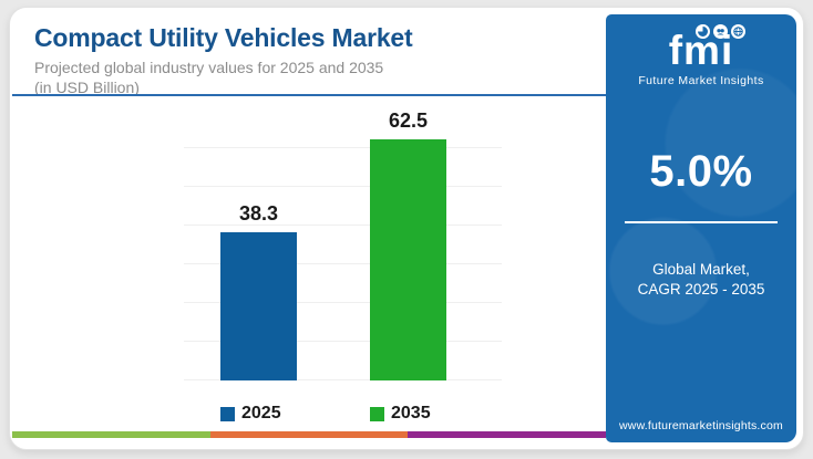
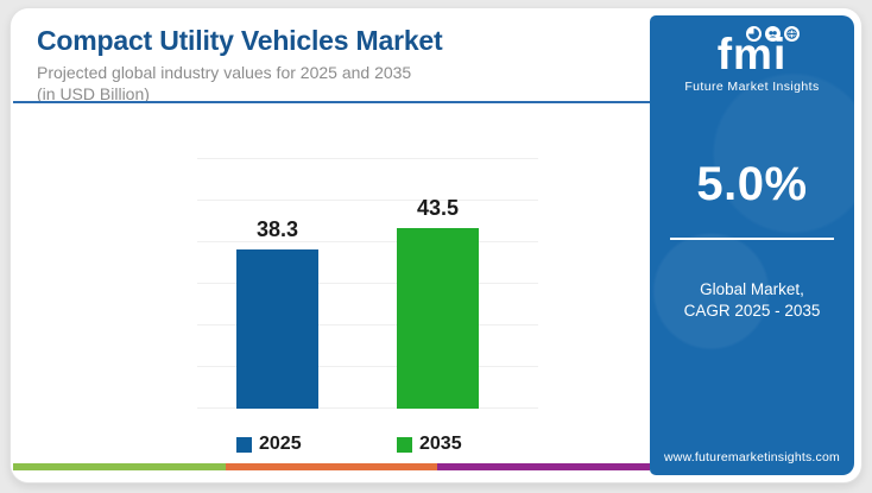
2035: 62.5 -> 43.5
